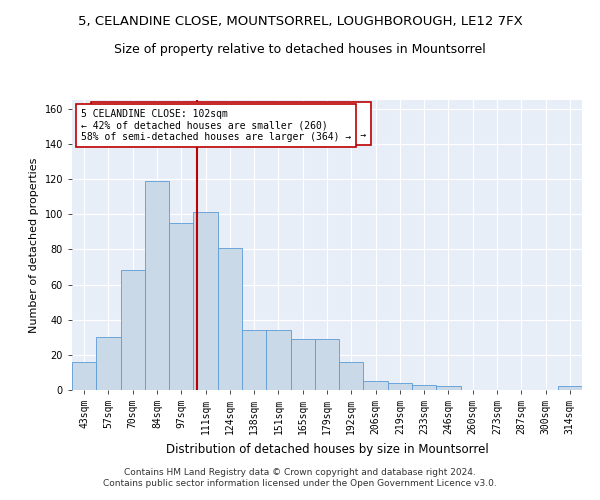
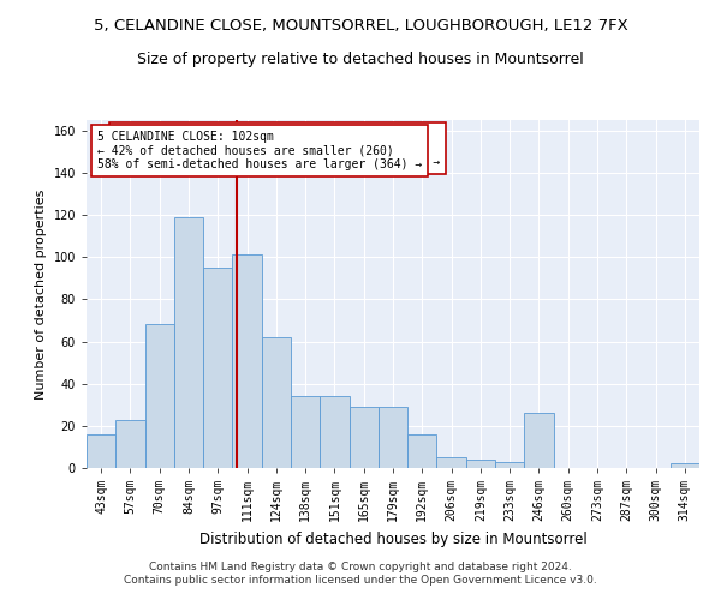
57sqm: 30 -> 23
124sqm: 81 -> 62
246sqm: 2 -> 26
